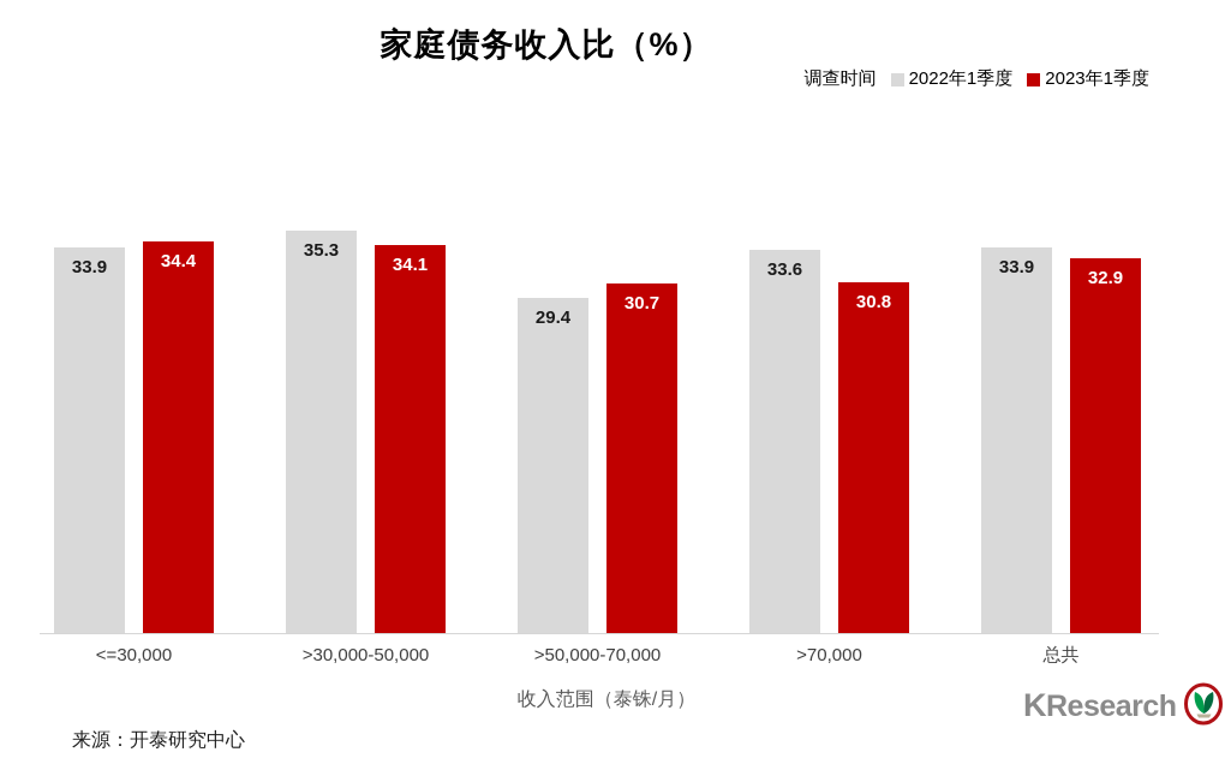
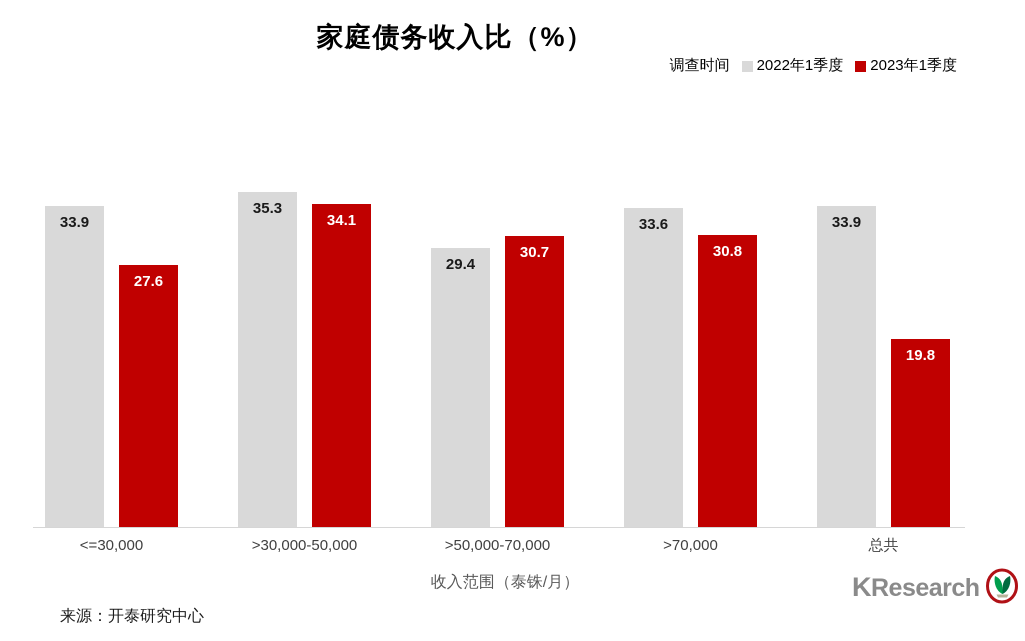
2023年1季度/<=30,000: 34.4 -> 27.6
2023年1季度/总共: 32.9 -> 19.8
